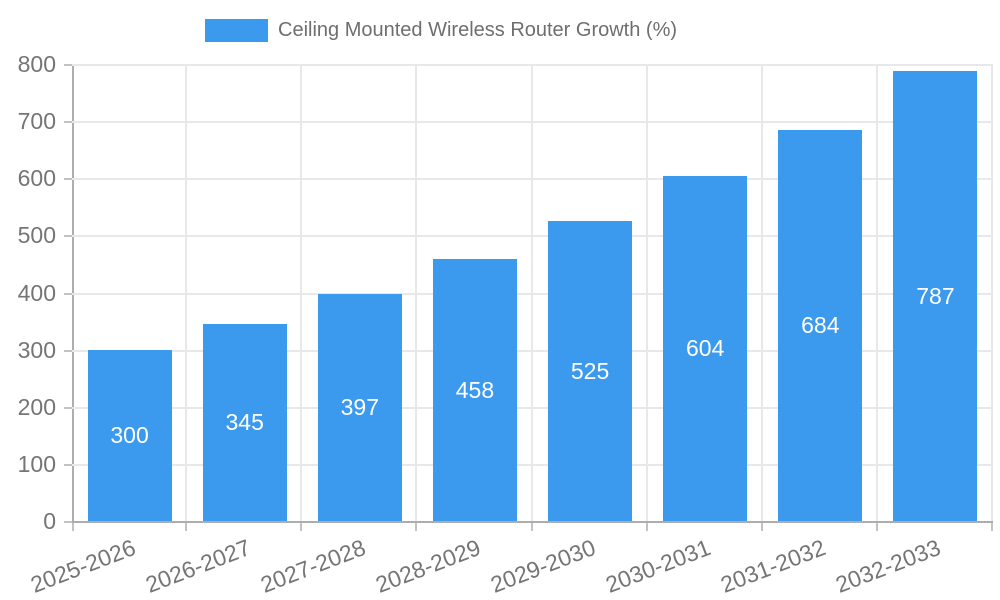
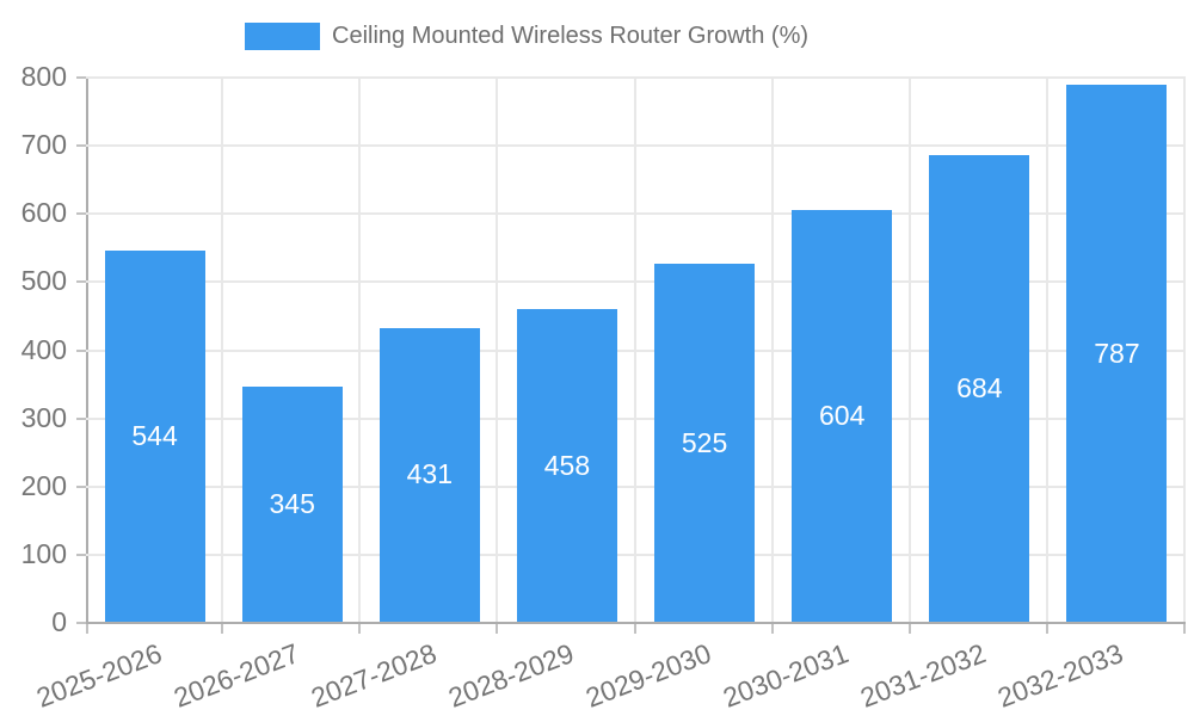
2025-2026: 300 -> 544
2027-2028: 397 -> 431
